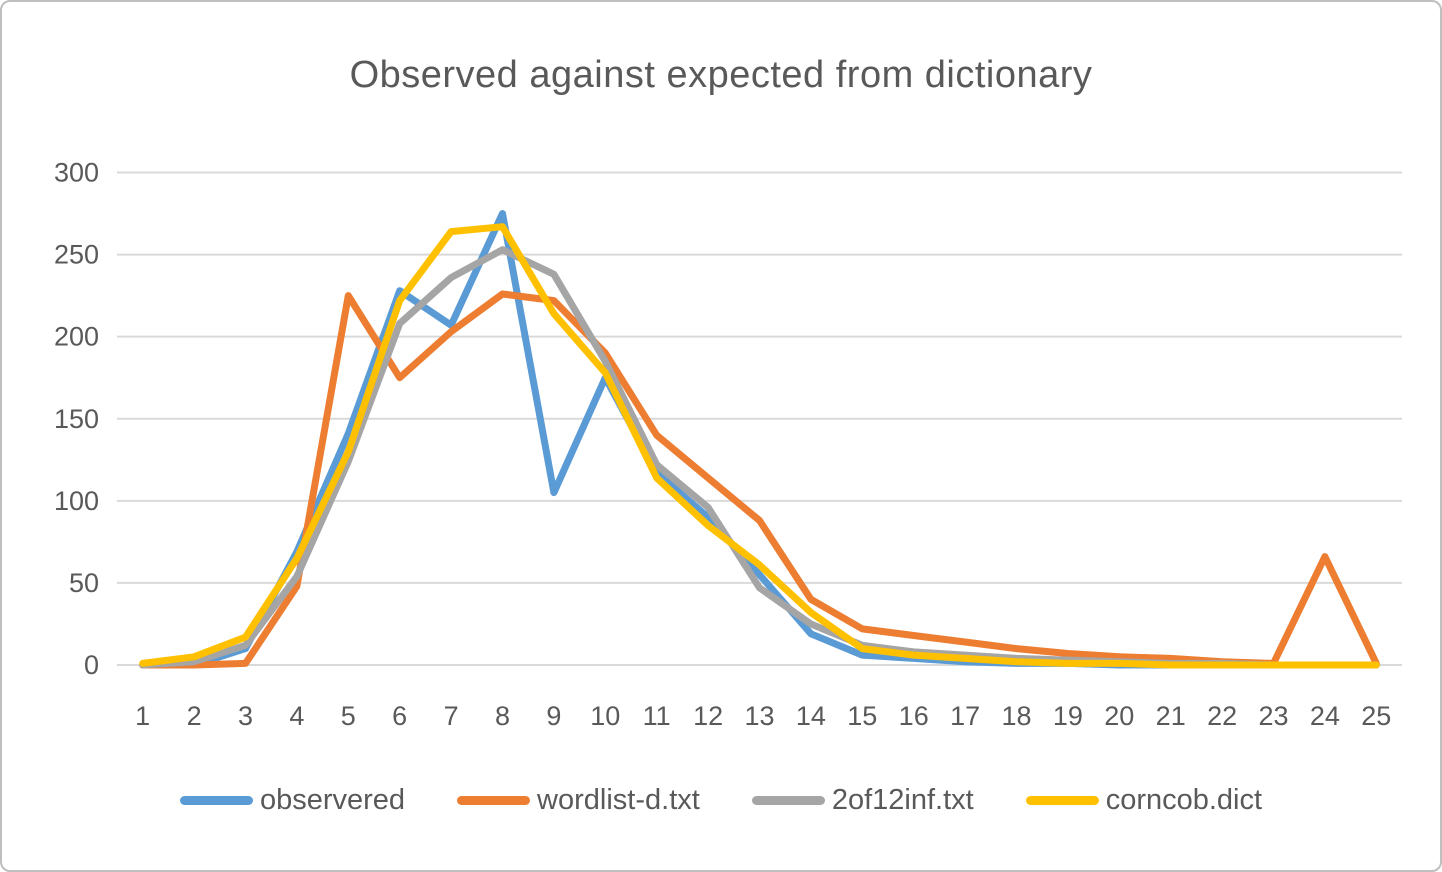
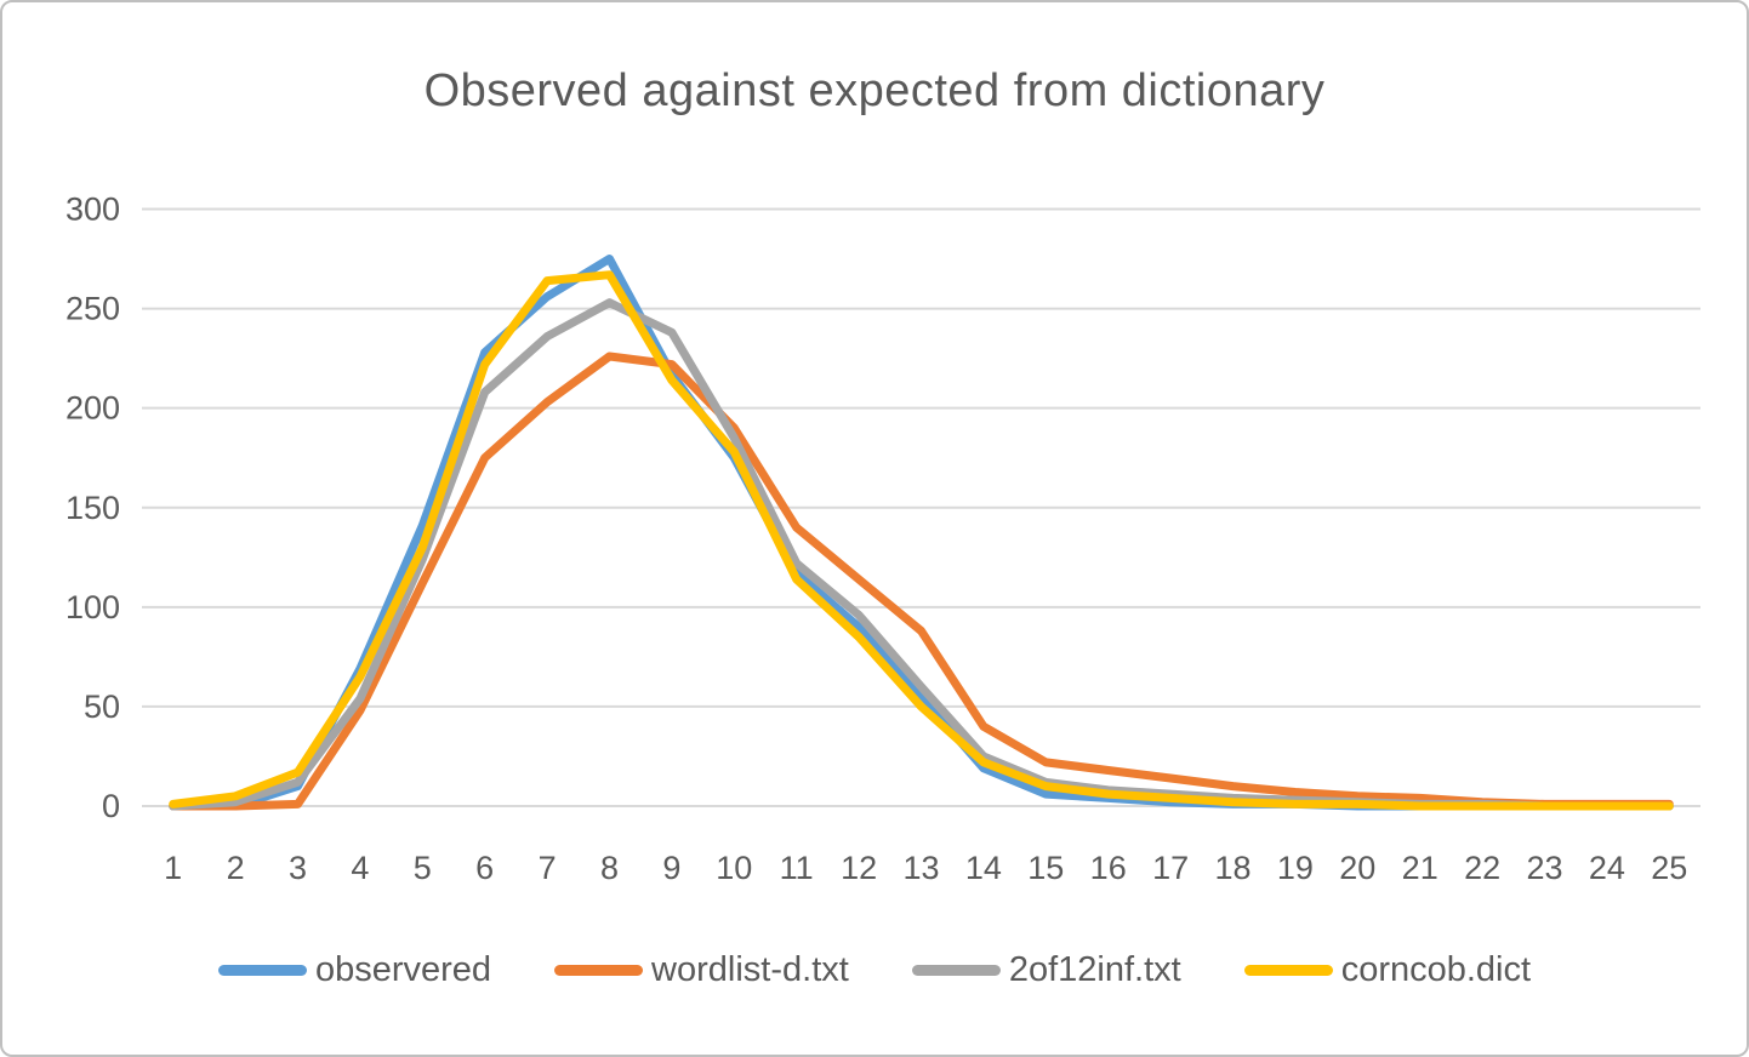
wordlist-d.txt/5: 225 -> 112
observered/7: 207 -> 256
observered/9: 105 -> 217
2of12inf.txt/13: 47 -> 60
corncob.dict/13: 61 -> 50
corncob.dict/14: 32 -> 22
wordlist-d.txt/24: 66 -> 1
